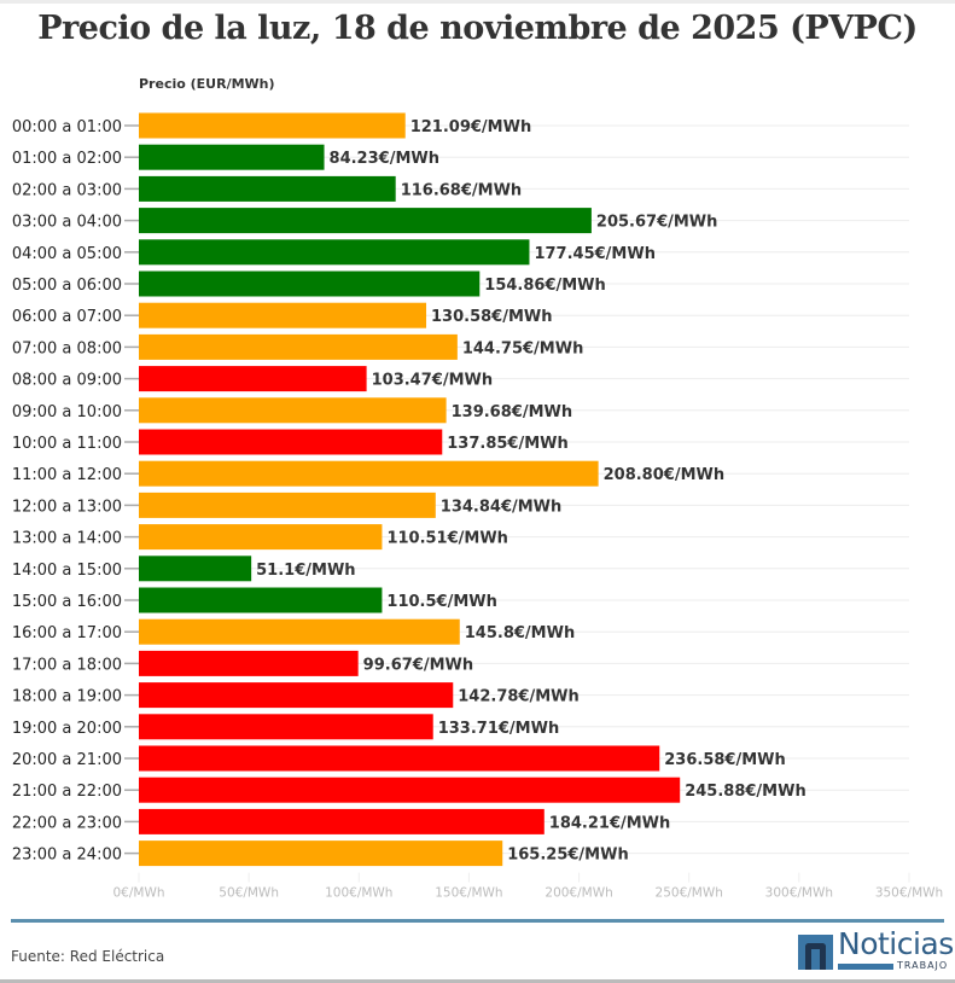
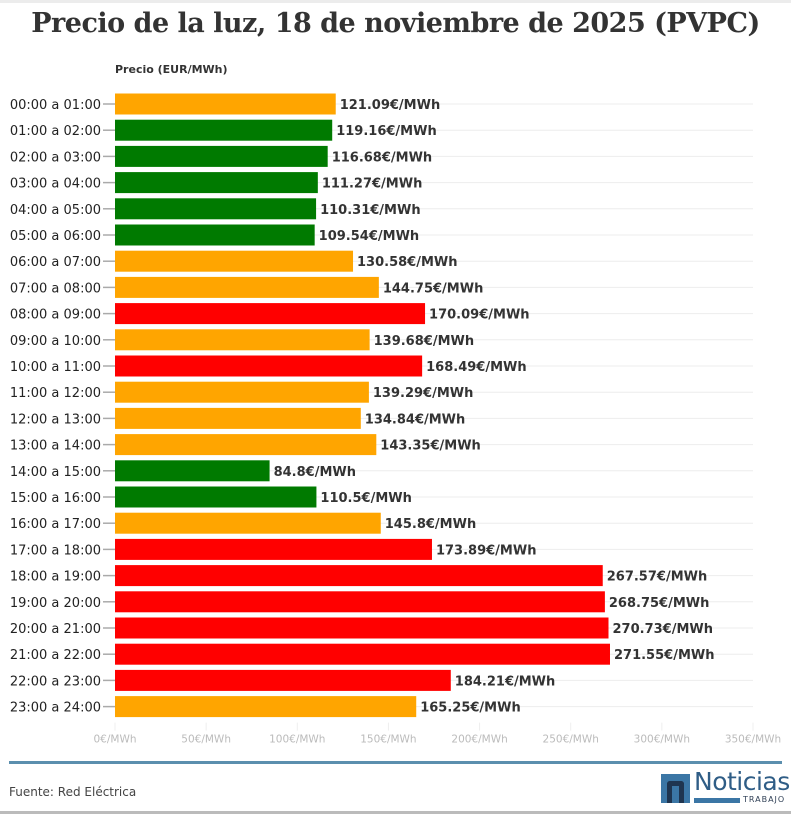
01:00 a 02:00: 84.23 -> 119.16
03:00 a 04:00: 205.67 -> 111.27
04:00 a 05:00: 177.45 -> 110.31
05:00 a 06:00: 154.86 -> 109.54
08:00 a 09:00: 103.47 -> 170.09
10:00 a 11:00: 137.85 -> 168.49
11:00 a 12:00: 208.80 -> 139.29
13:00 a 14:00: 110.51 -> 143.35
14:00 a 15:00: 51.1 -> 84.8
17:00 a 18:00: 99.67 -> 173.89
18:00 a 19:00: 142.78 -> 267.57
19:00 a 20:00: 133.71 -> 268.75
20:00 a 21:00: 236.58 -> 270.73
21:00 a 22:00: 245.88 -> 271.55
